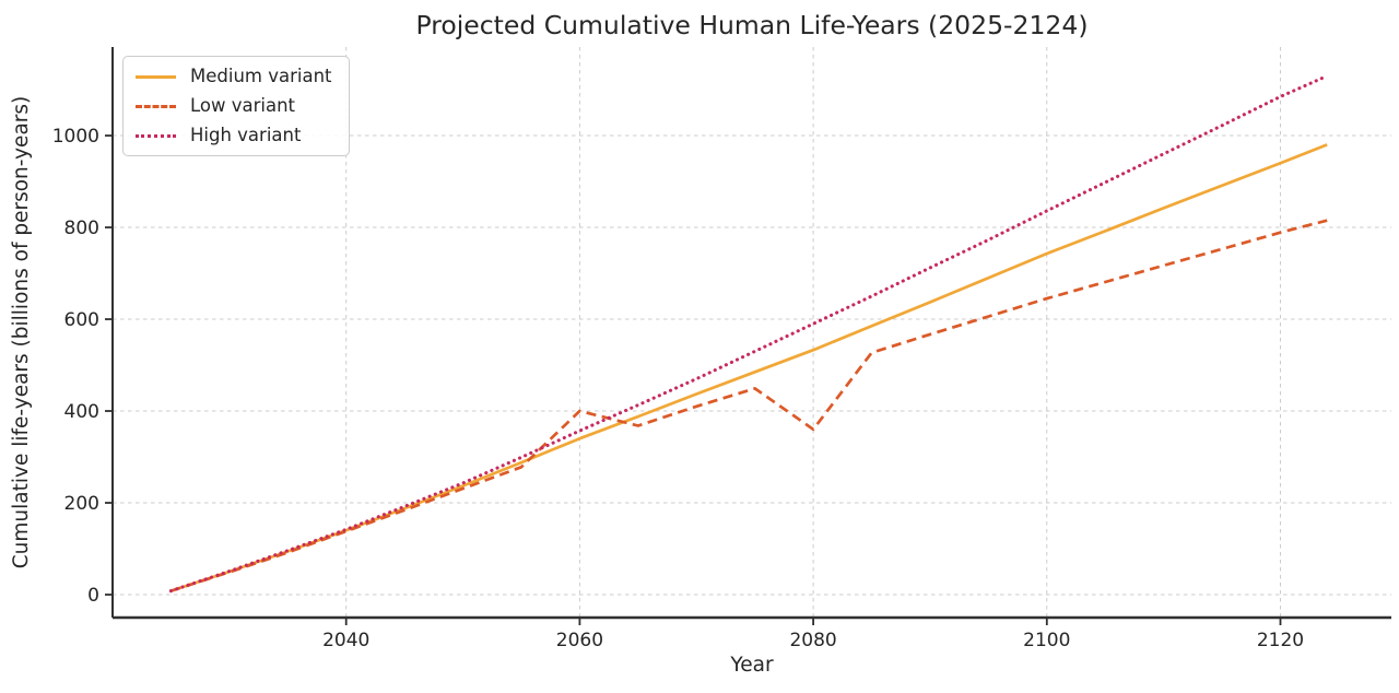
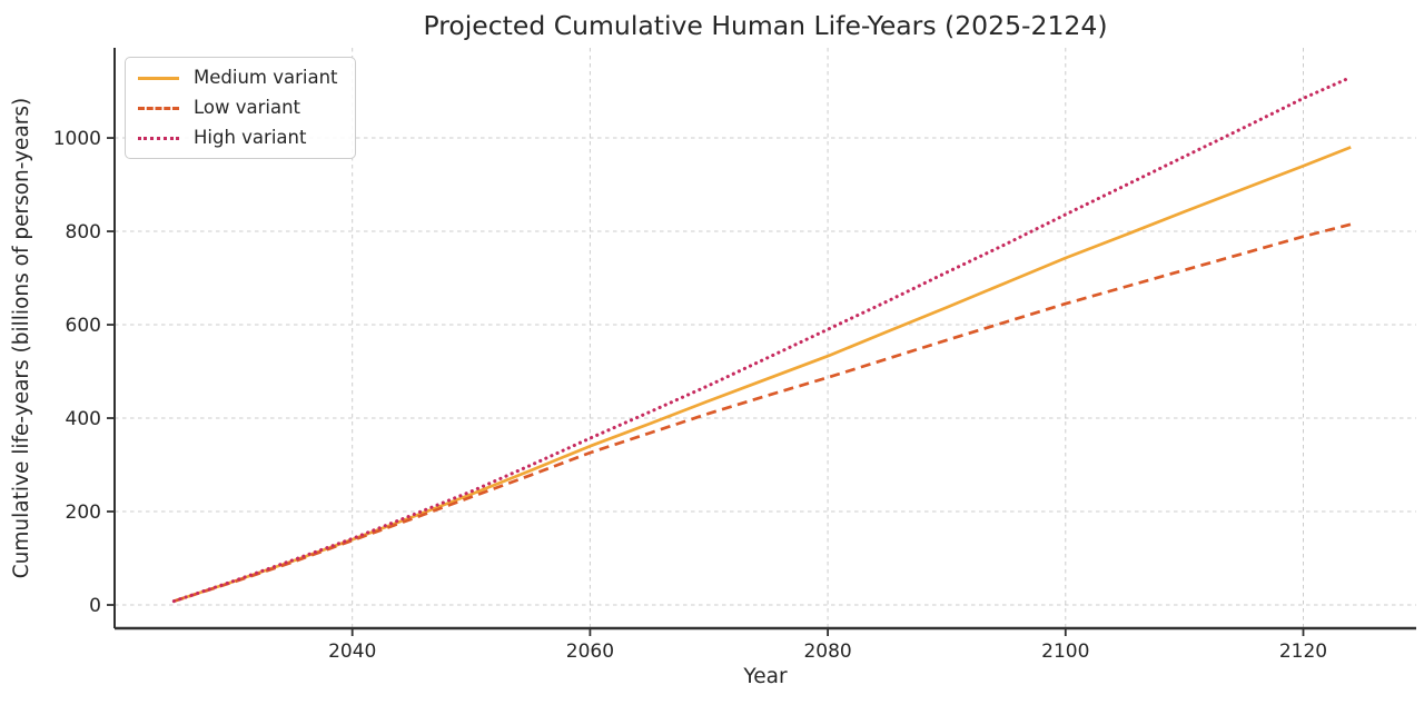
Low variant/2060: 400 -> 330
Low variant/2080: 360 -> 490
